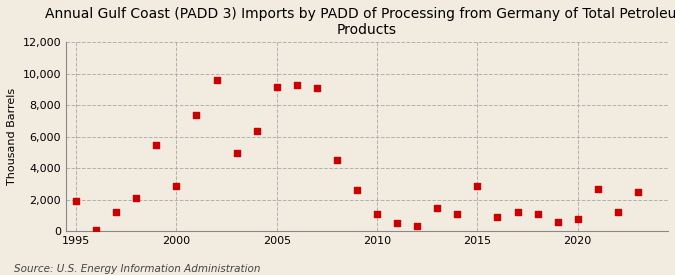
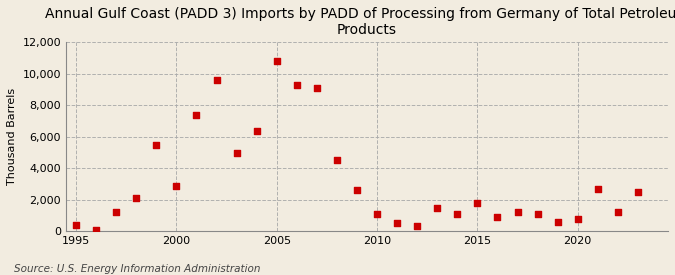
1995: 1,900 -> 400
2005: 9,200 -> 10,800
2015: 2,900 -> 1,800
